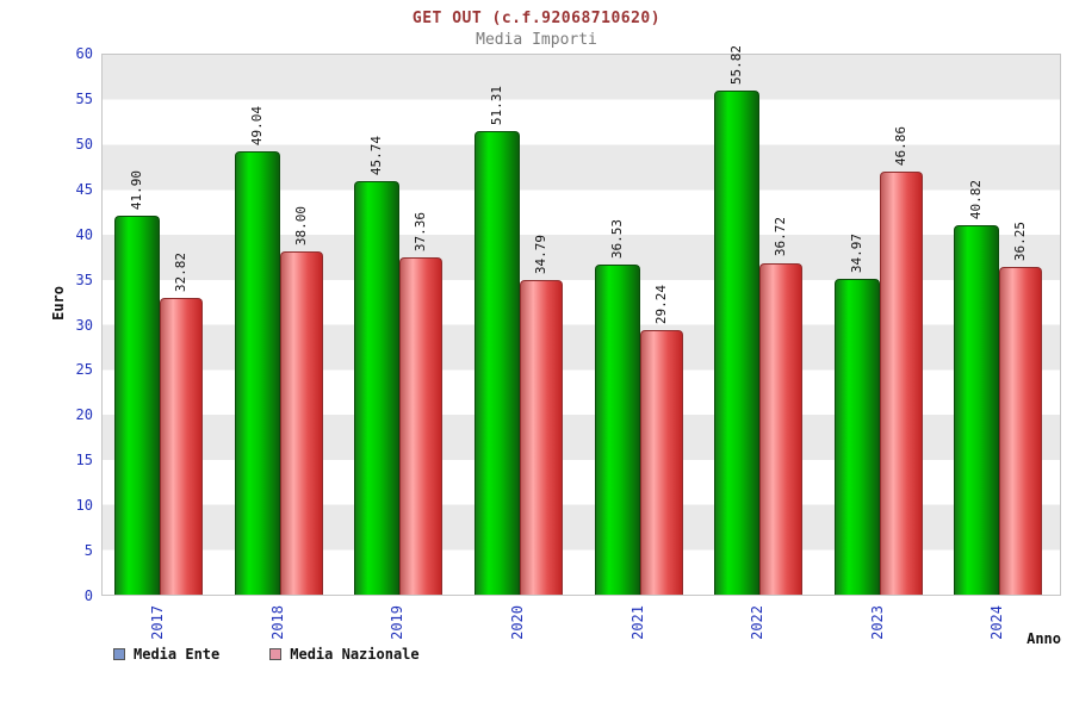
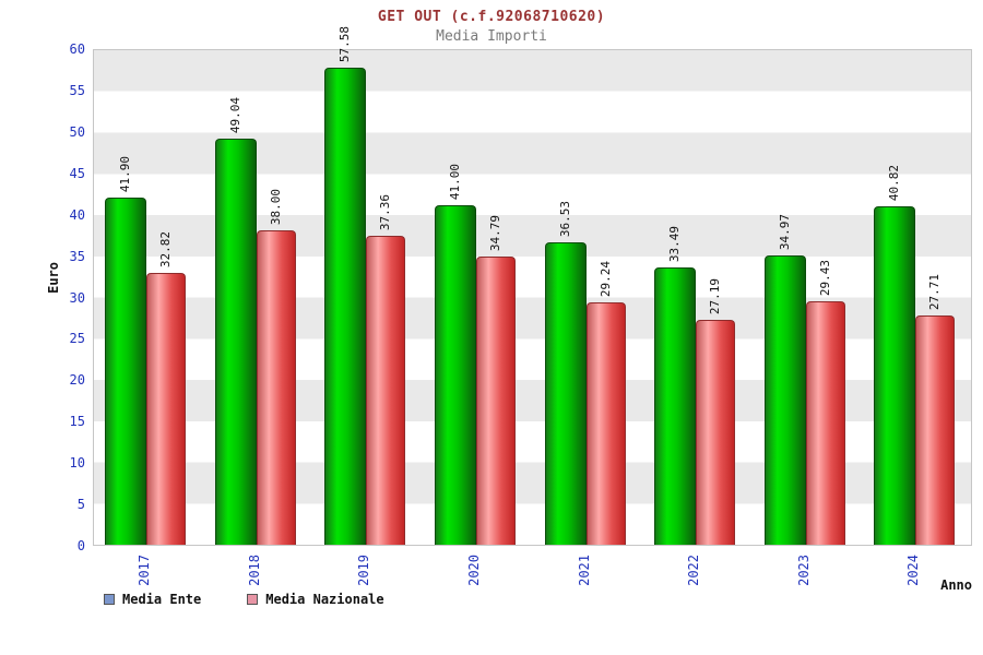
Media Ente/2019: 45.74 -> 57.58
Media Ente/2020: 51.31 -> 41.00
Media Ente/2022: 55.82 -> 33.49
Media Nazionale/2022: 36.72 -> 27.19
Media Nazionale/2023: 46.86 -> 29.43
Media Nazionale/2024: 36.25 -> 27.71
